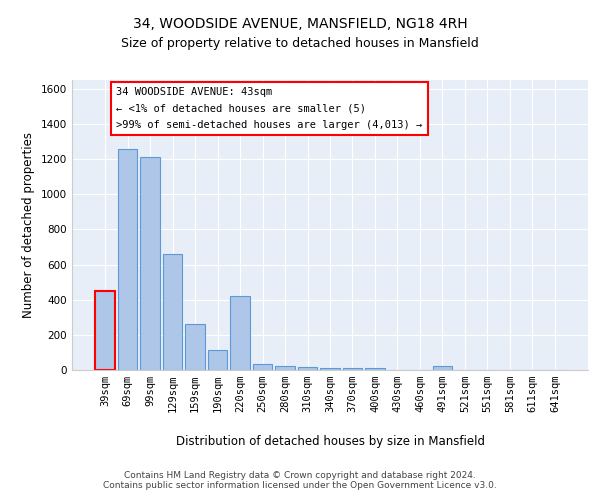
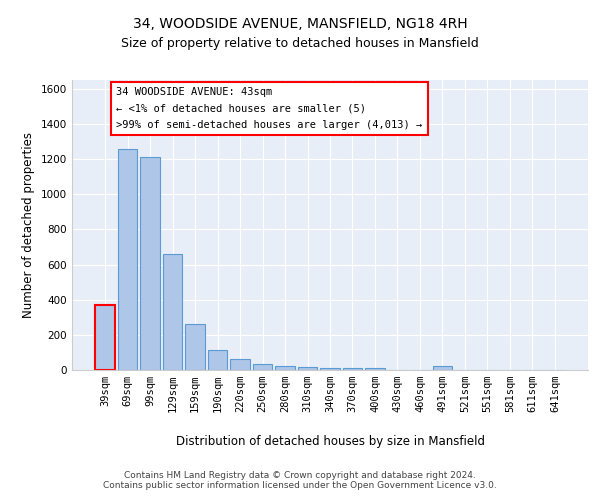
39sqm: 450 -> 370
220sqm: 420 -> 60
